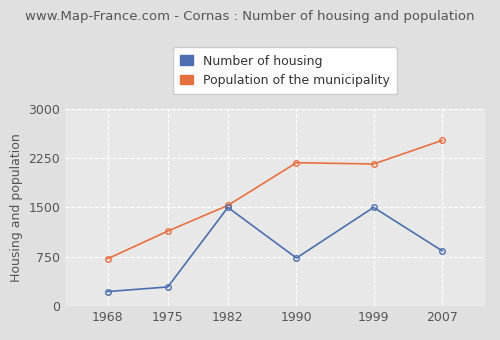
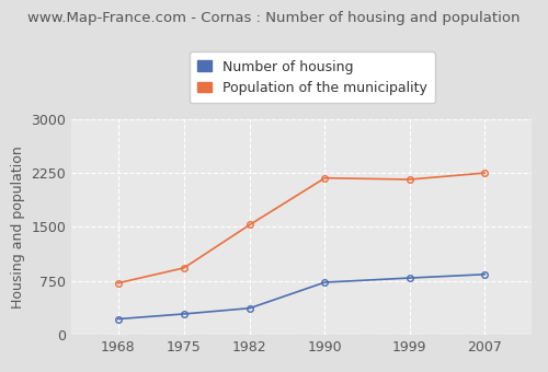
Population of the municipality/1975: 1140 -> 930
Number of housing/1982: 1500 -> 370
Number of housing/1999: 1500 -> 790
Population of the municipality/2007: 2520 -> 2250
